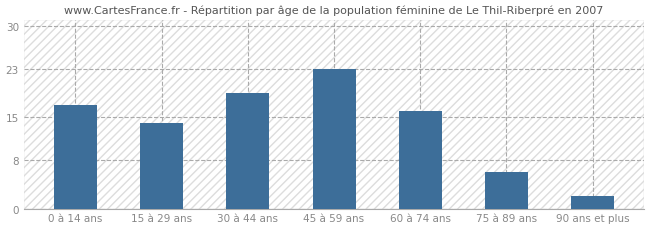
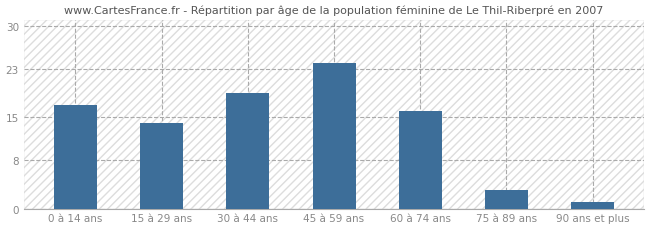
45 à 59 ans: 23 -> 24
75 à 89 ans: 6 -> 3
90 ans et plus: 2 -> 1
